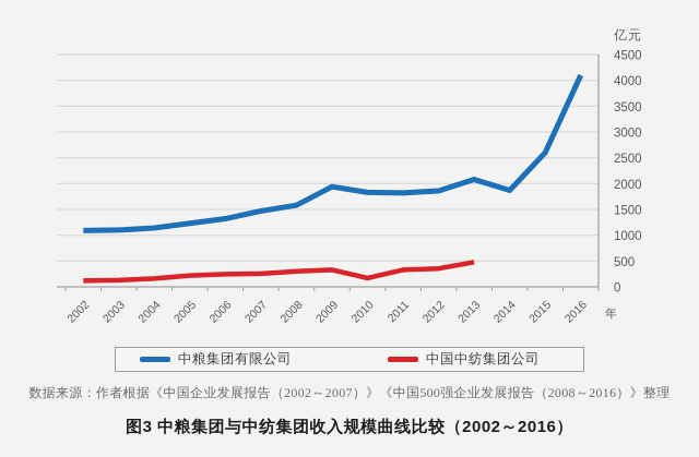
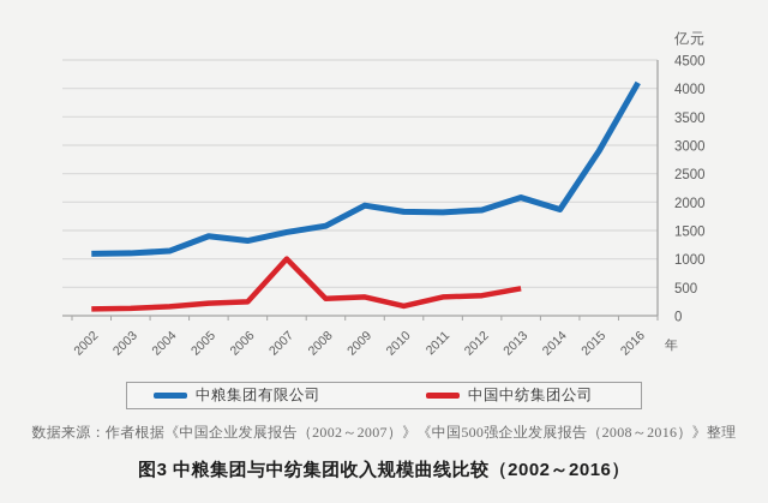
中粮集团有限公司/2005: 1200 -> 1400
中国中纺集团公司/2007: 300 -> 1000
中粮集团有限公司/2015: 2600 -> 2900
